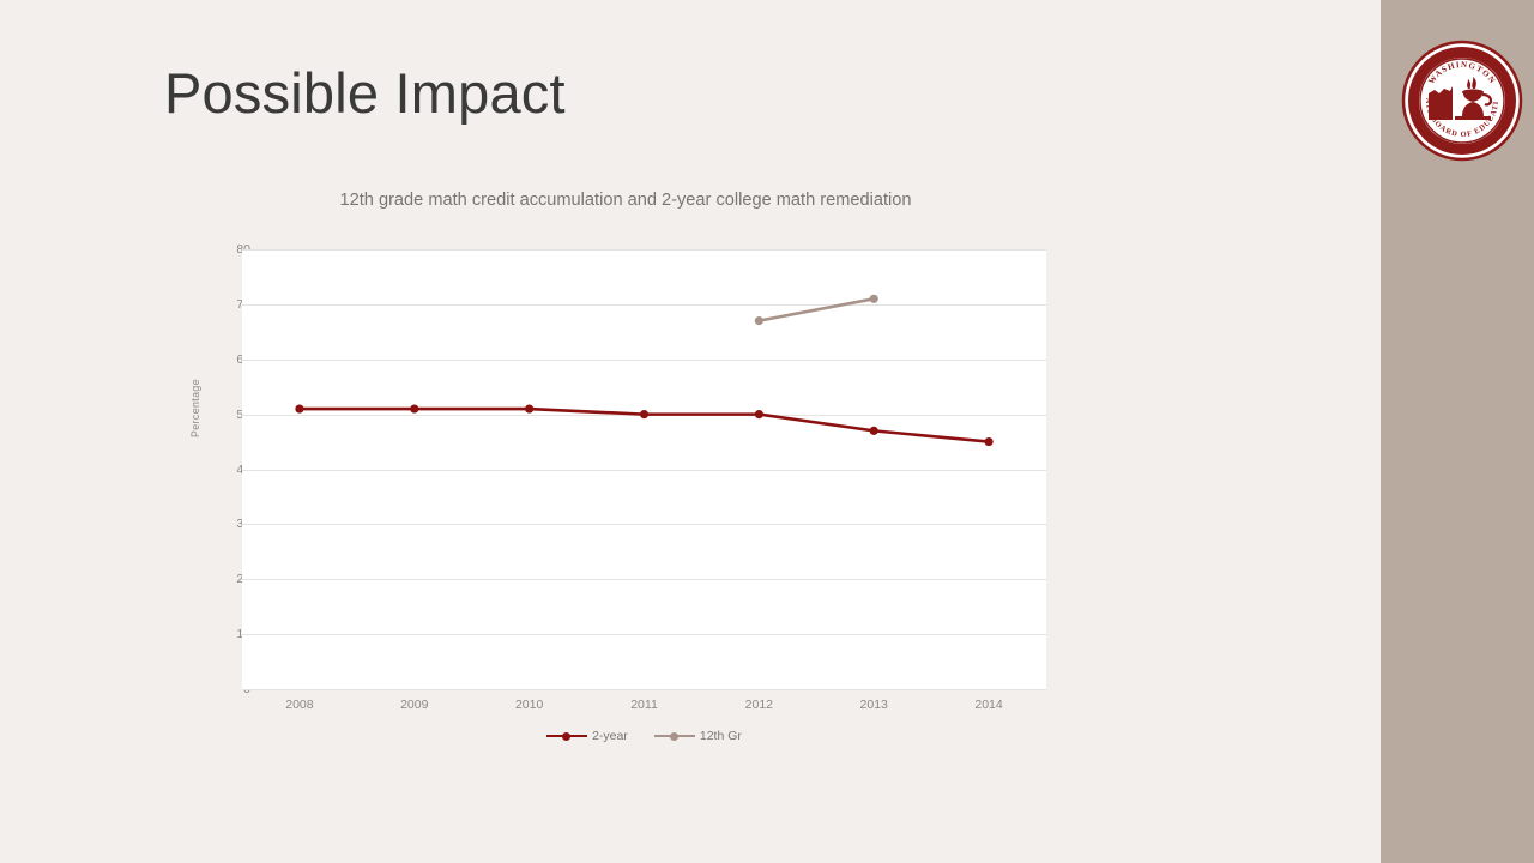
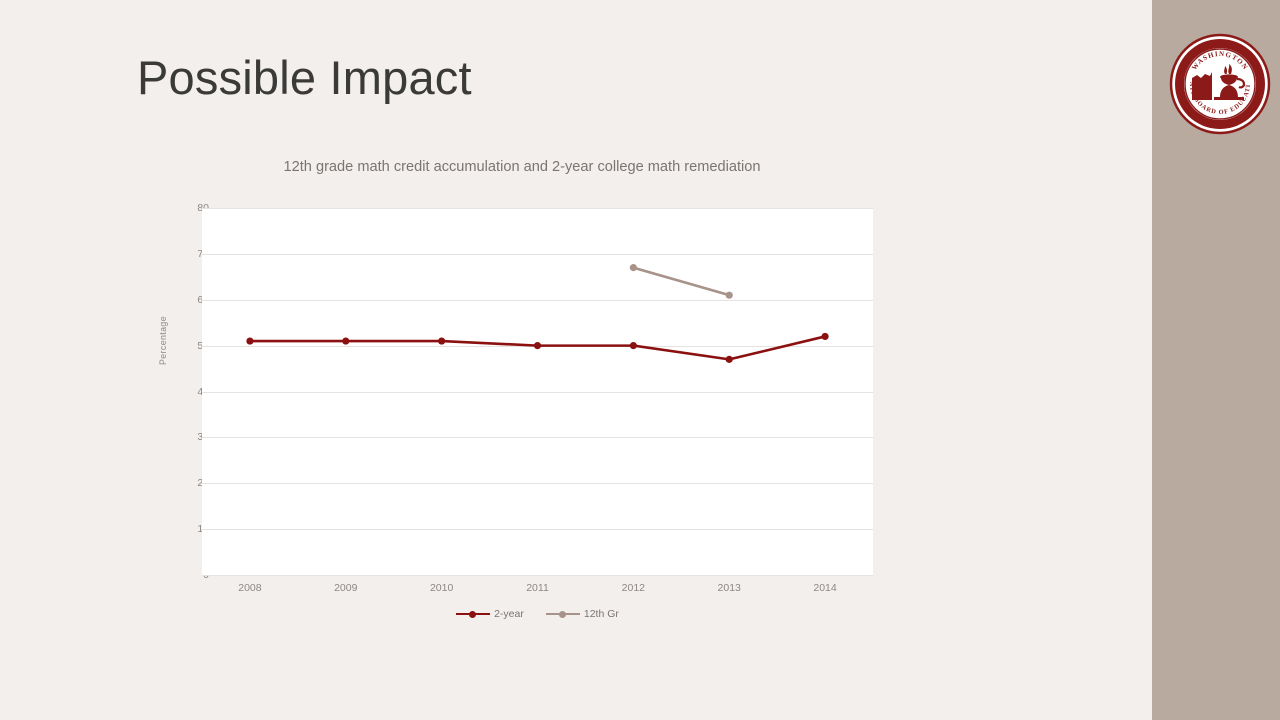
12th Gr/2013: 71 -> 61
2-year/2014: 45 -> 52
